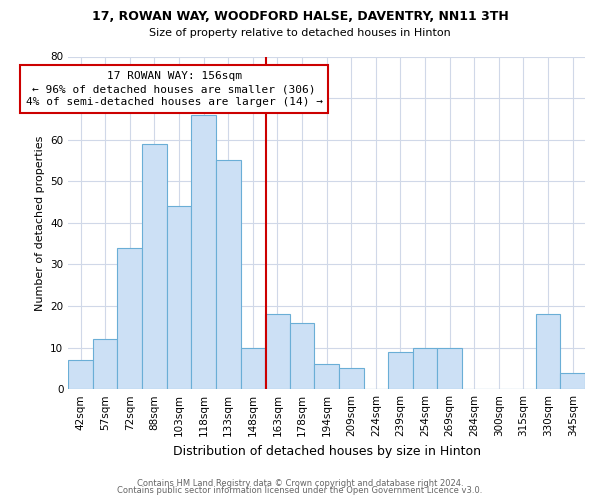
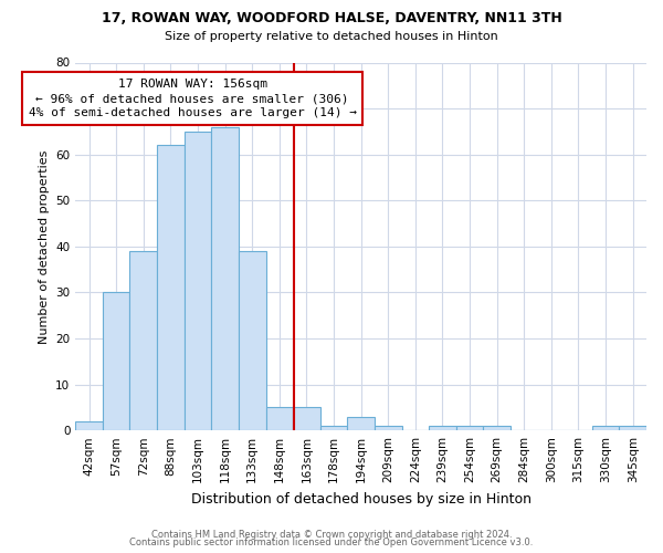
42sqm: 7 -> 2
57sqm: 12 -> 30
72sqm: 34 -> 39
88sqm: 59 -> 62
103sqm: 44 -> 65
133sqm: 55 -> 39
148sqm: 10 -> 5
163sqm: 18 -> 5
178sqm: 16 -> 1
194sqm: 6 -> 3
209sqm: 5 -> 1
239sqm: 9 -> 1
254sqm: 10 -> 1
269sqm: 10 -> 1
330sqm: 18 -> 1
345sqm: 4 -> 1
